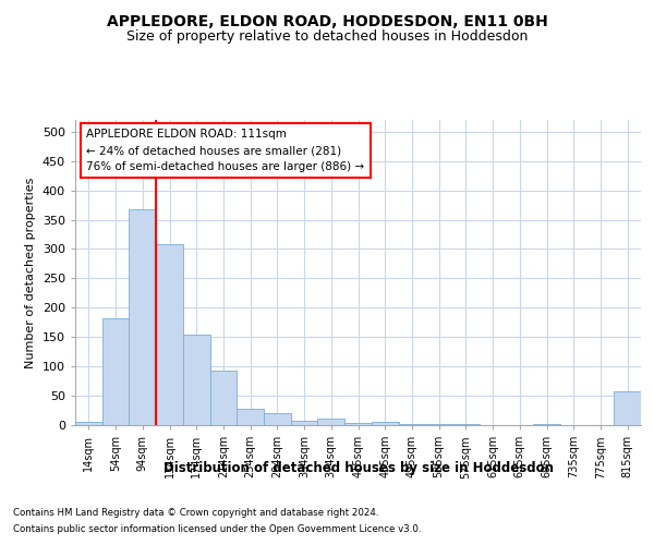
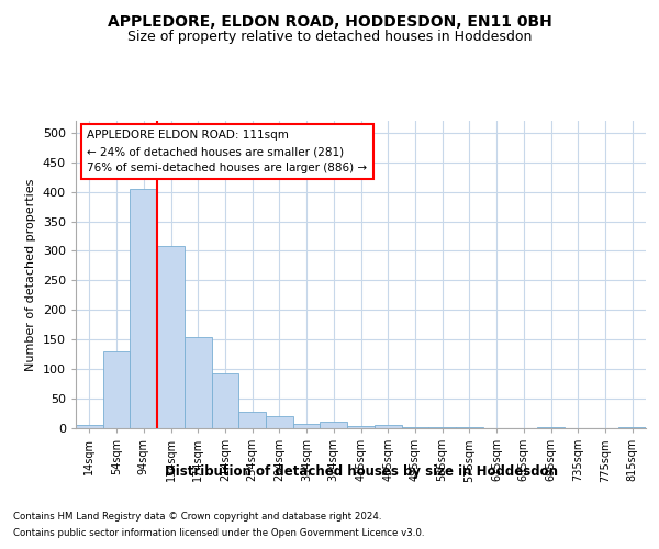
54sqm: 182 -> 130
94sqm: 368 -> 405
815sqm: 58 -> 1
